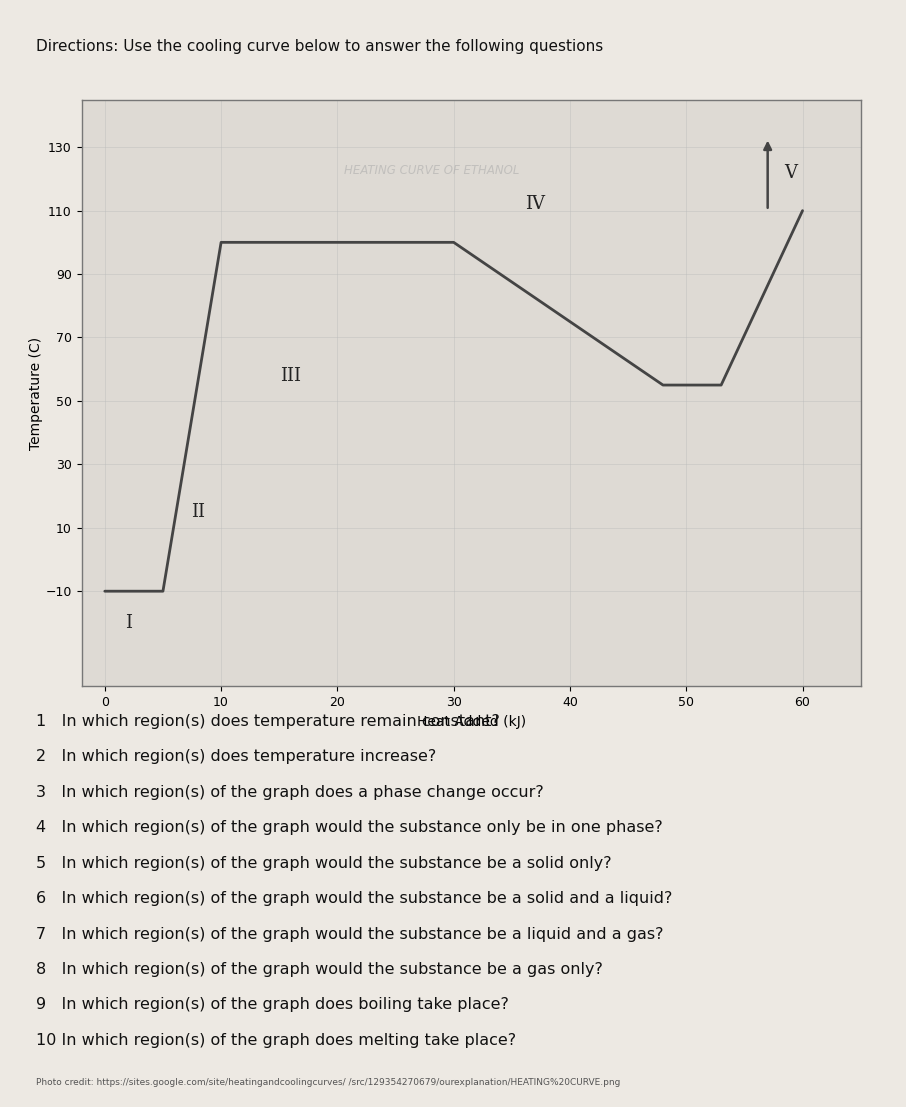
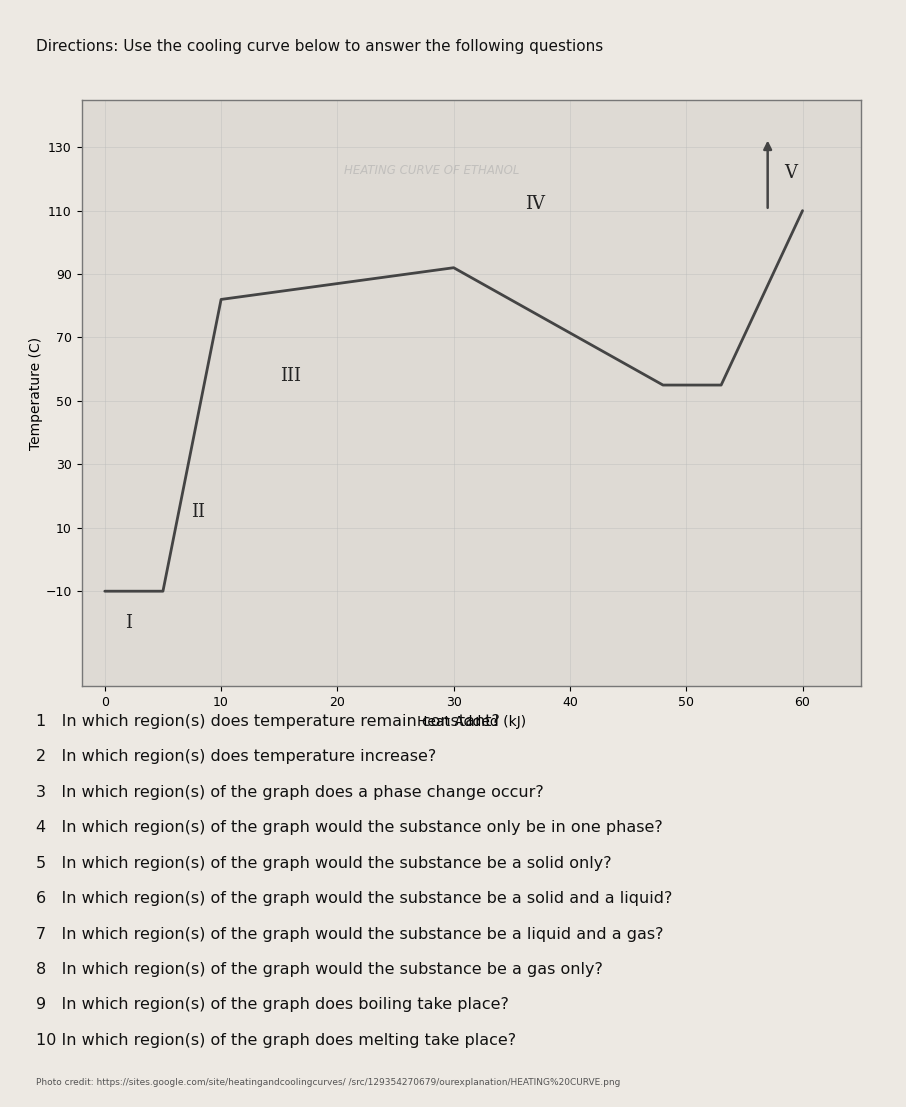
10: 100 -> 82
30: 100 -> 92
